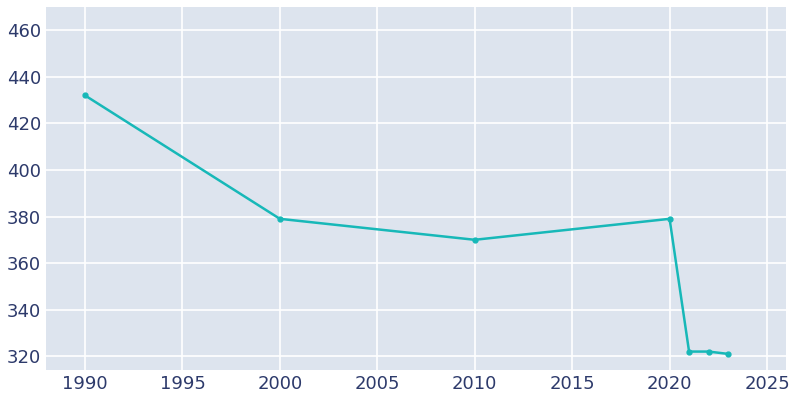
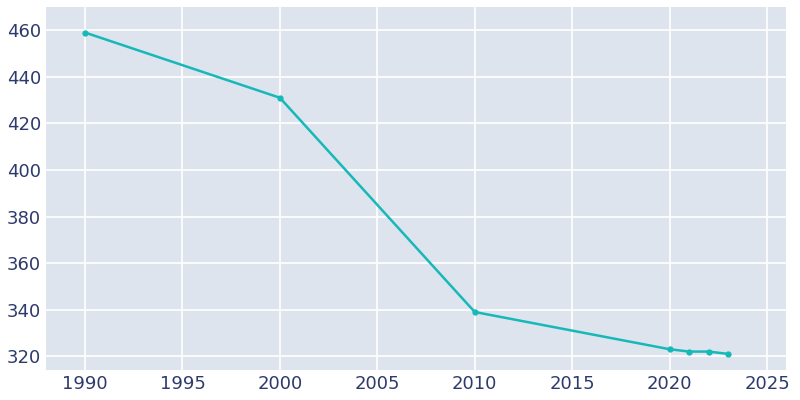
1990: 432 -> 459
2000: 379 -> 431
2010: 370 -> 339
2020: 379 -> 323
